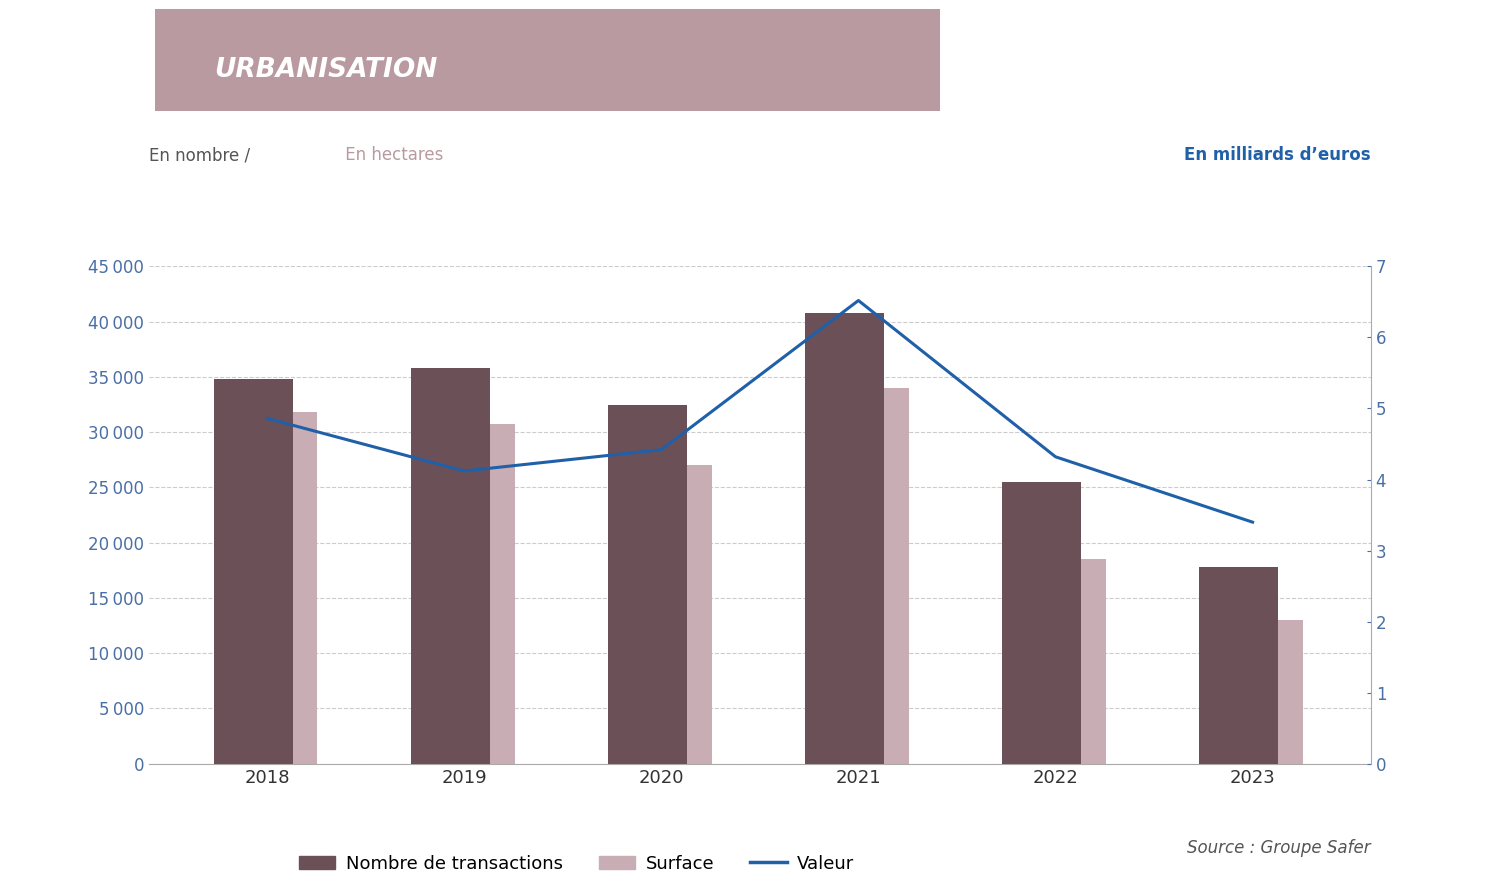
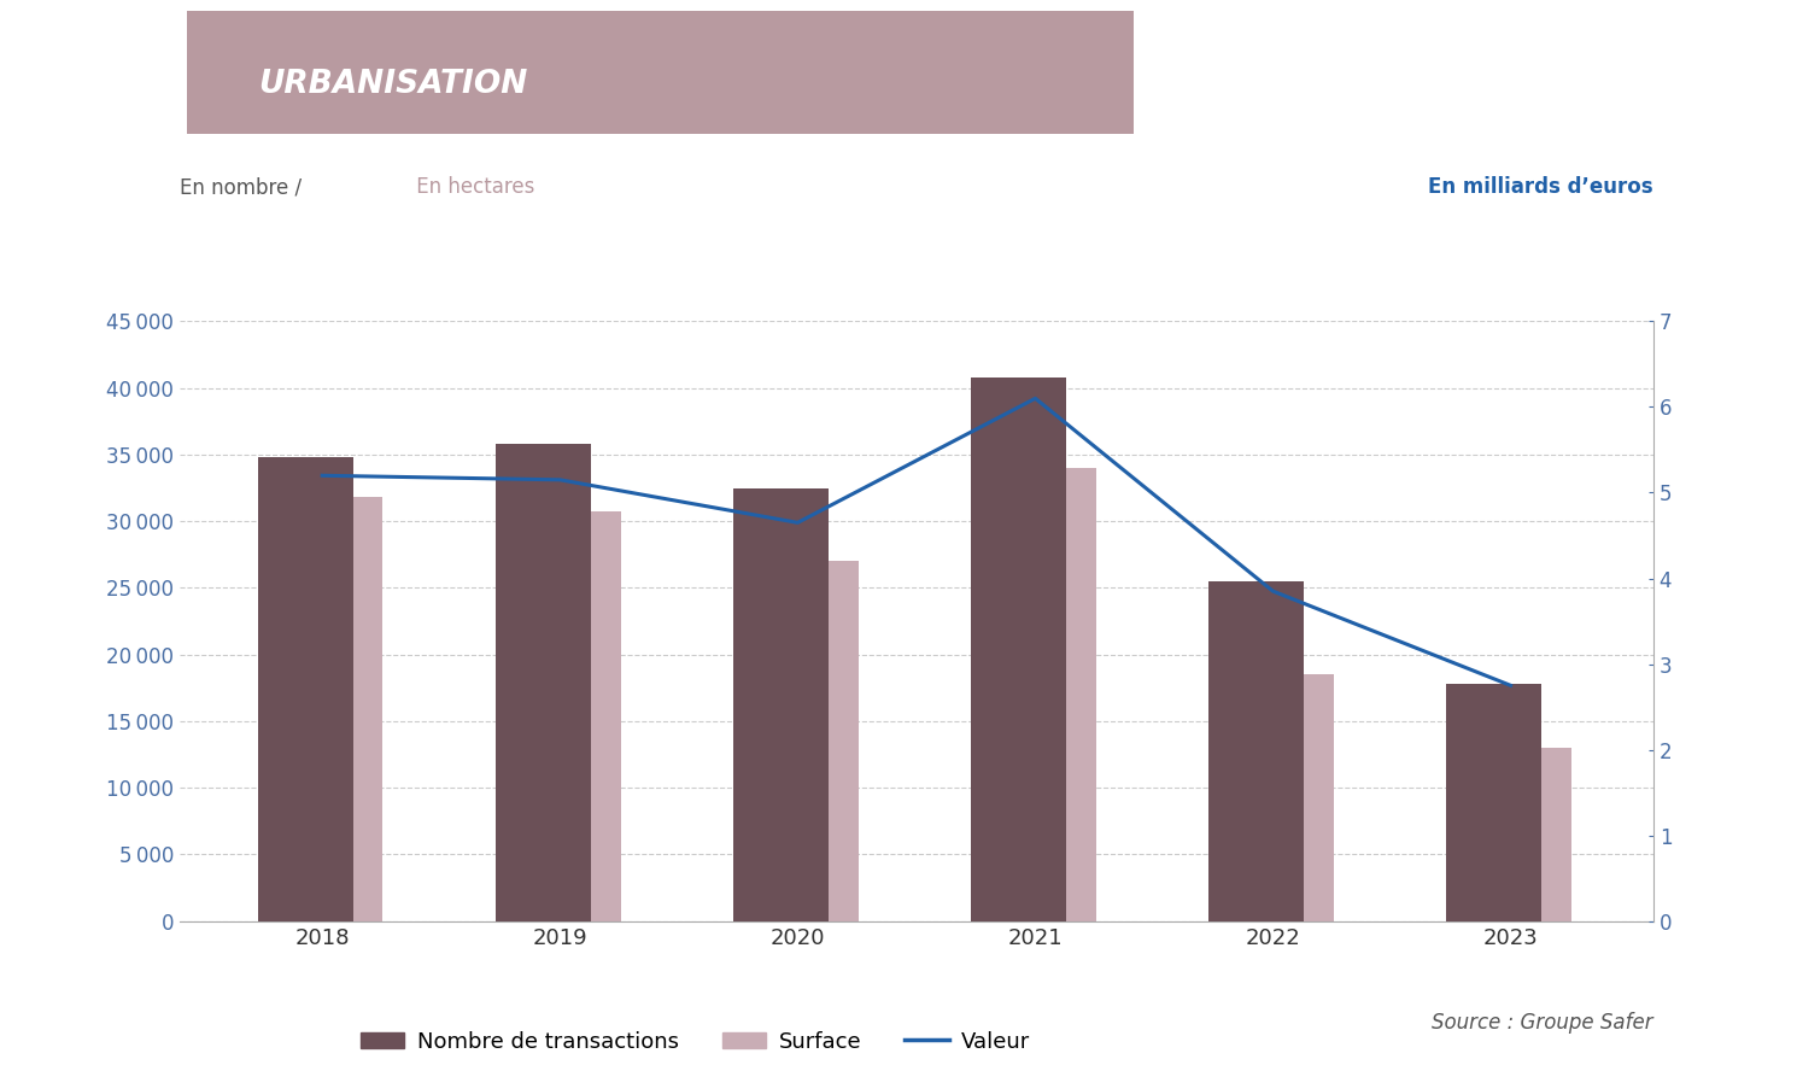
Valeur/2018: 4.86 -> 5.20
Valeur/2019: 4.12 -> 5.15
Valeur/2020: 4.42 -> 4.65
Valeur/2021: 6.52 -> 6.10
Valeur/2022: 4.32 -> 3.85
Valeur/2023: 3.40 -> 2.75
